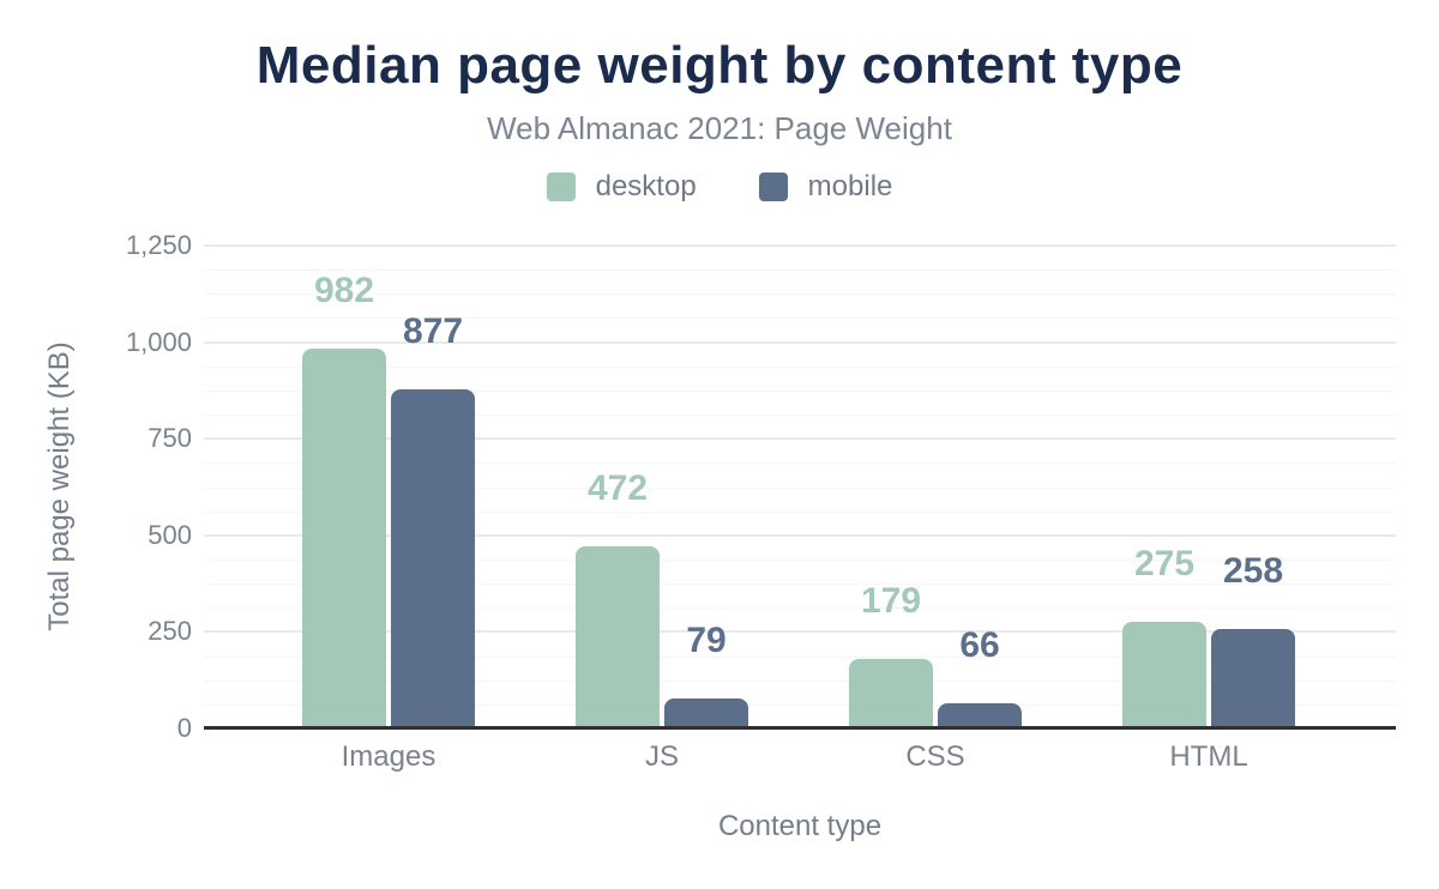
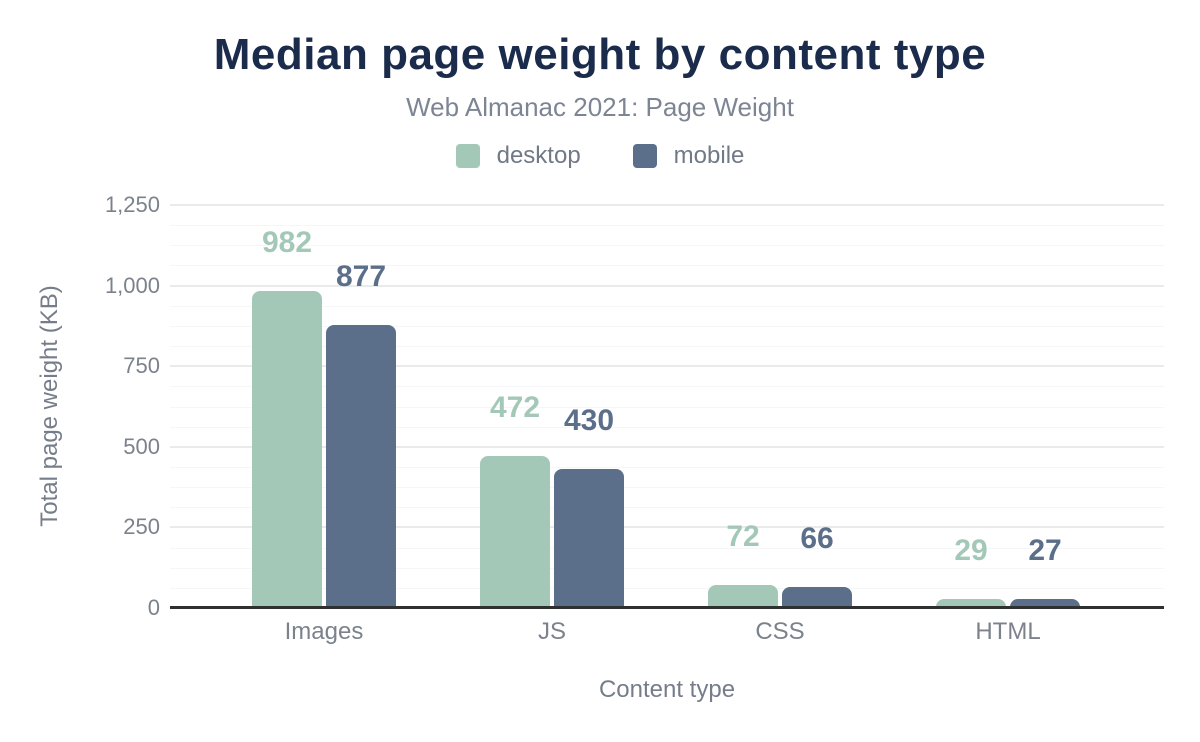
mobile/JS: 79 -> 430
desktop/CSS: 179 -> 72
desktop/HTML: 275 -> 29
mobile/HTML: 258 -> 27
